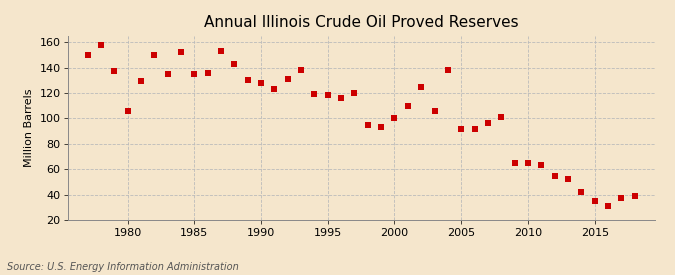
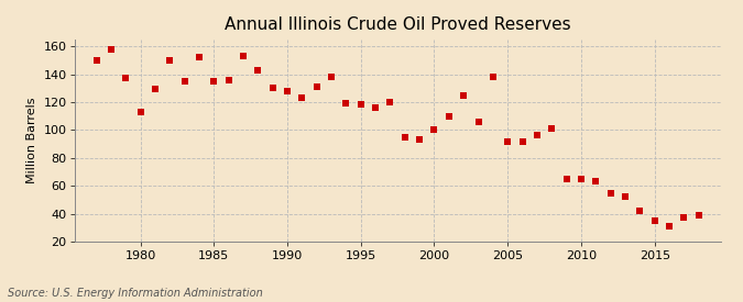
1980: 106 -> 113
